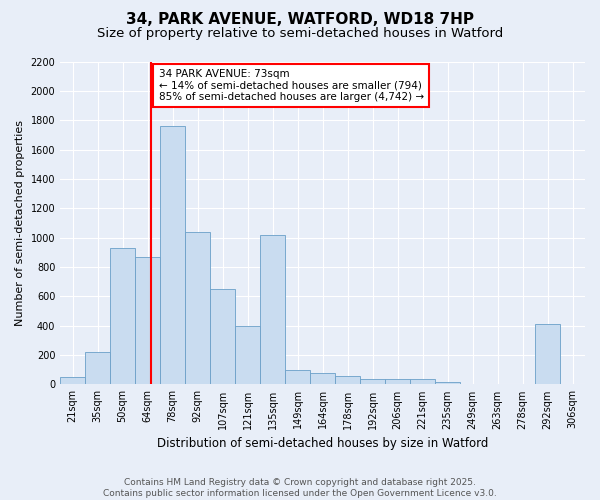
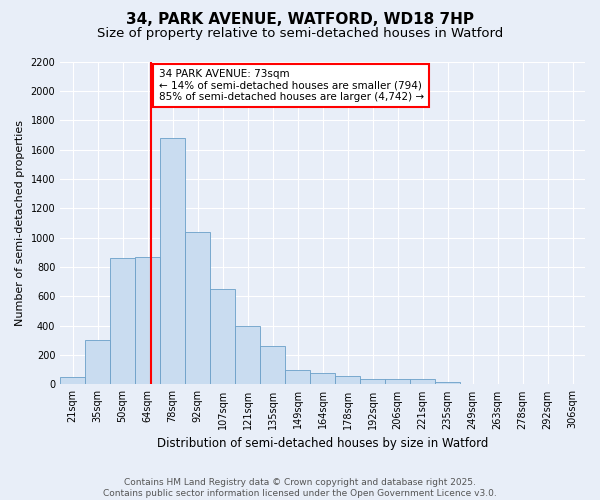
35sqm: 220 -> 300
50sqm: 930 -> 860
78sqm: 1760 -> 1680
135sqm: 1020 -> 260
292sqm: 410 -> 0
